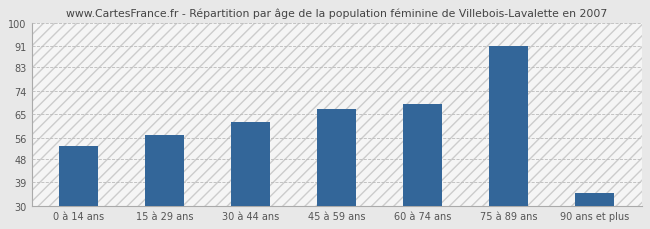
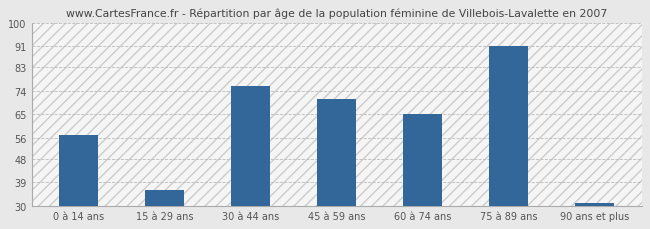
0 à 14 ans: 53 -> 57
15 à 29 ans: 57 -> 36
30 à 44 ans: 62 -> 76
45 à 59 ans: 67 -> 71
60 à 74 ans: 69 -> 65
90 ans et plus: 35 -> 31
